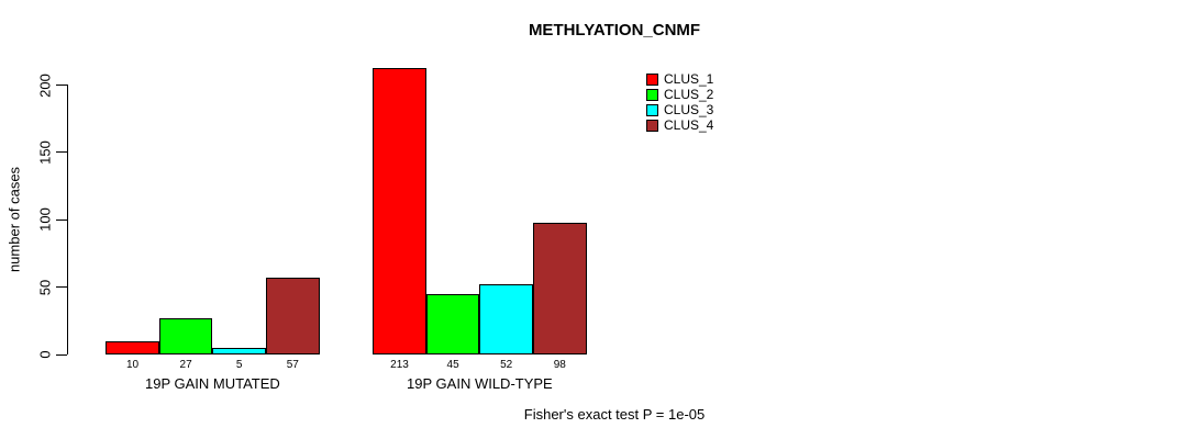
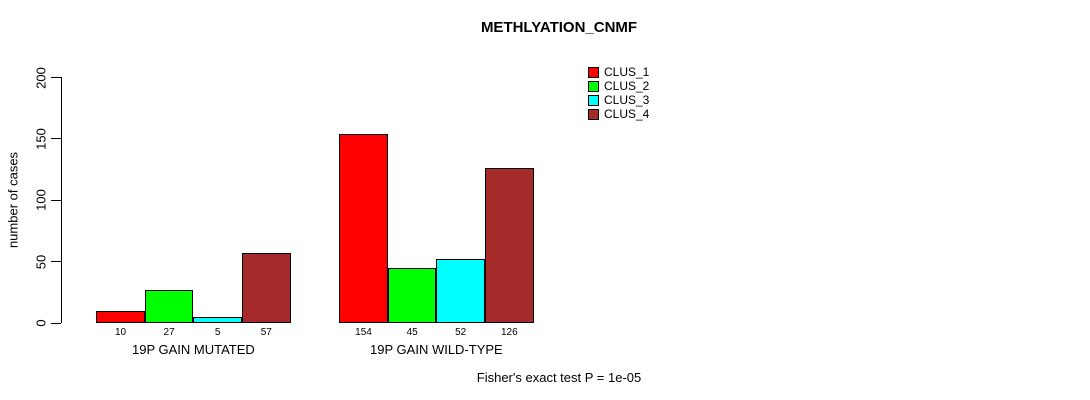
CLUS_1/19P GAIN WILD-TYPE: 213 -> 154
CLUS_4/19P GAIN WILD-TYPE: 98 -> 126
